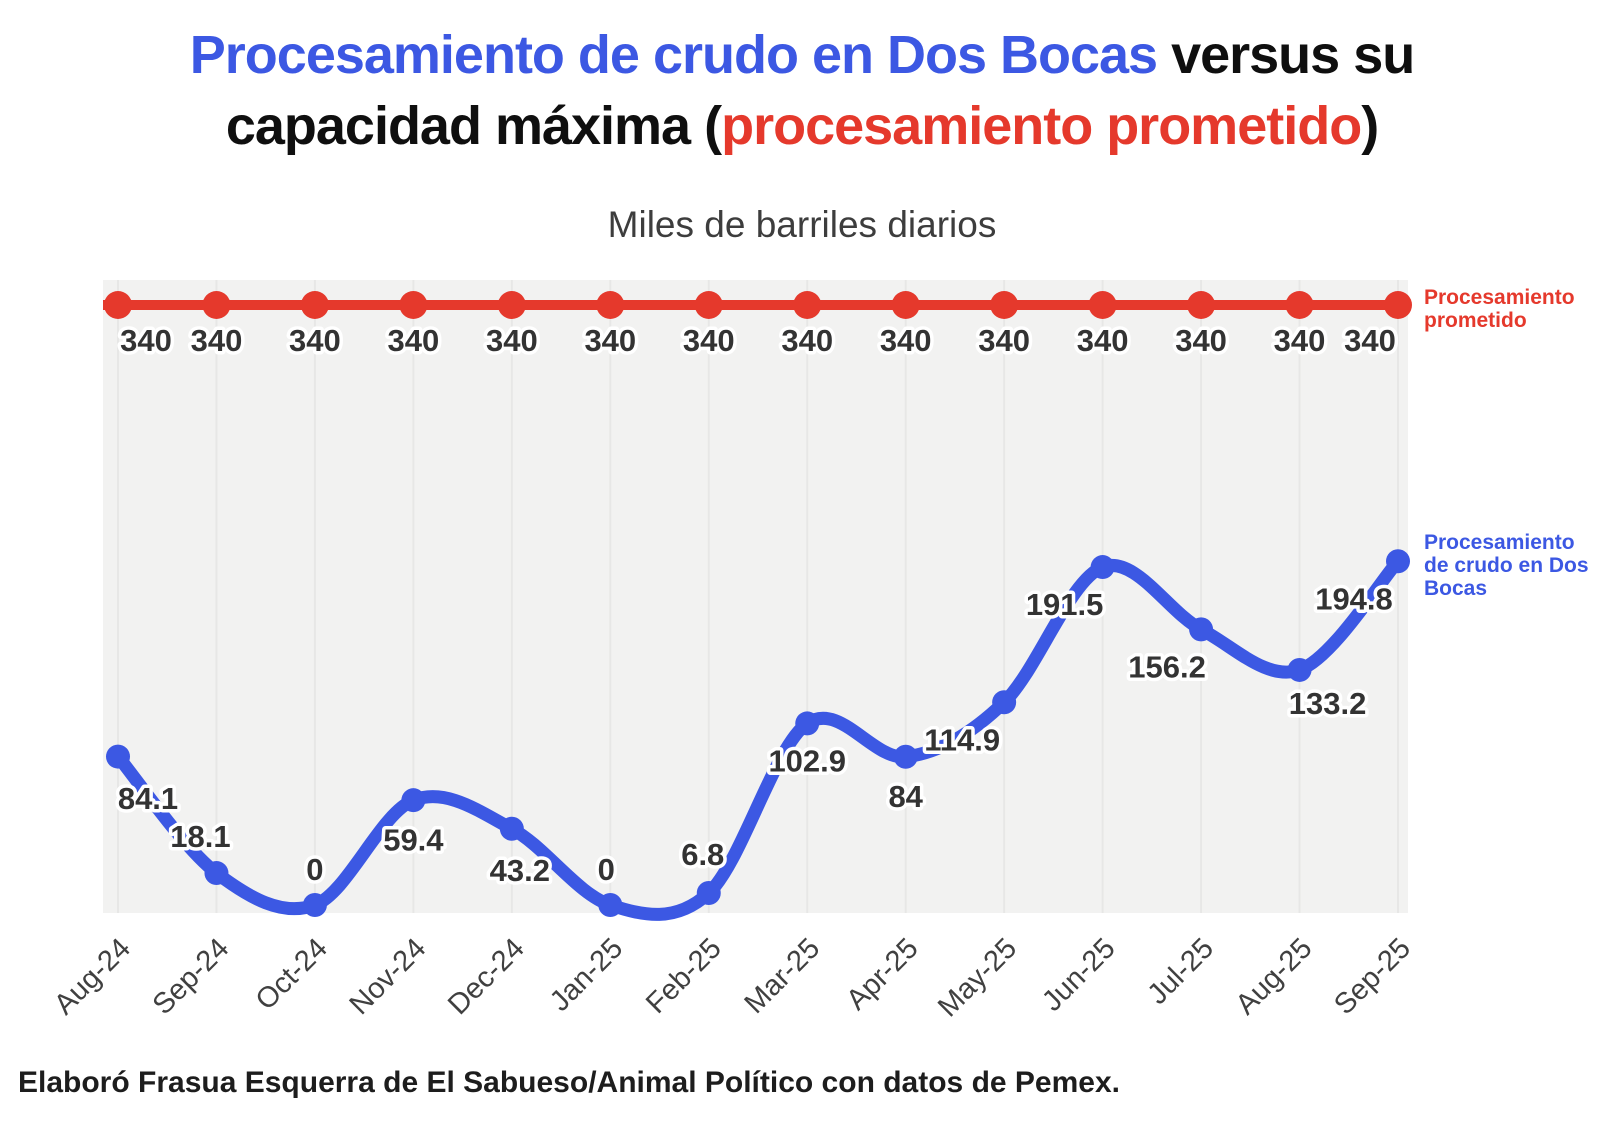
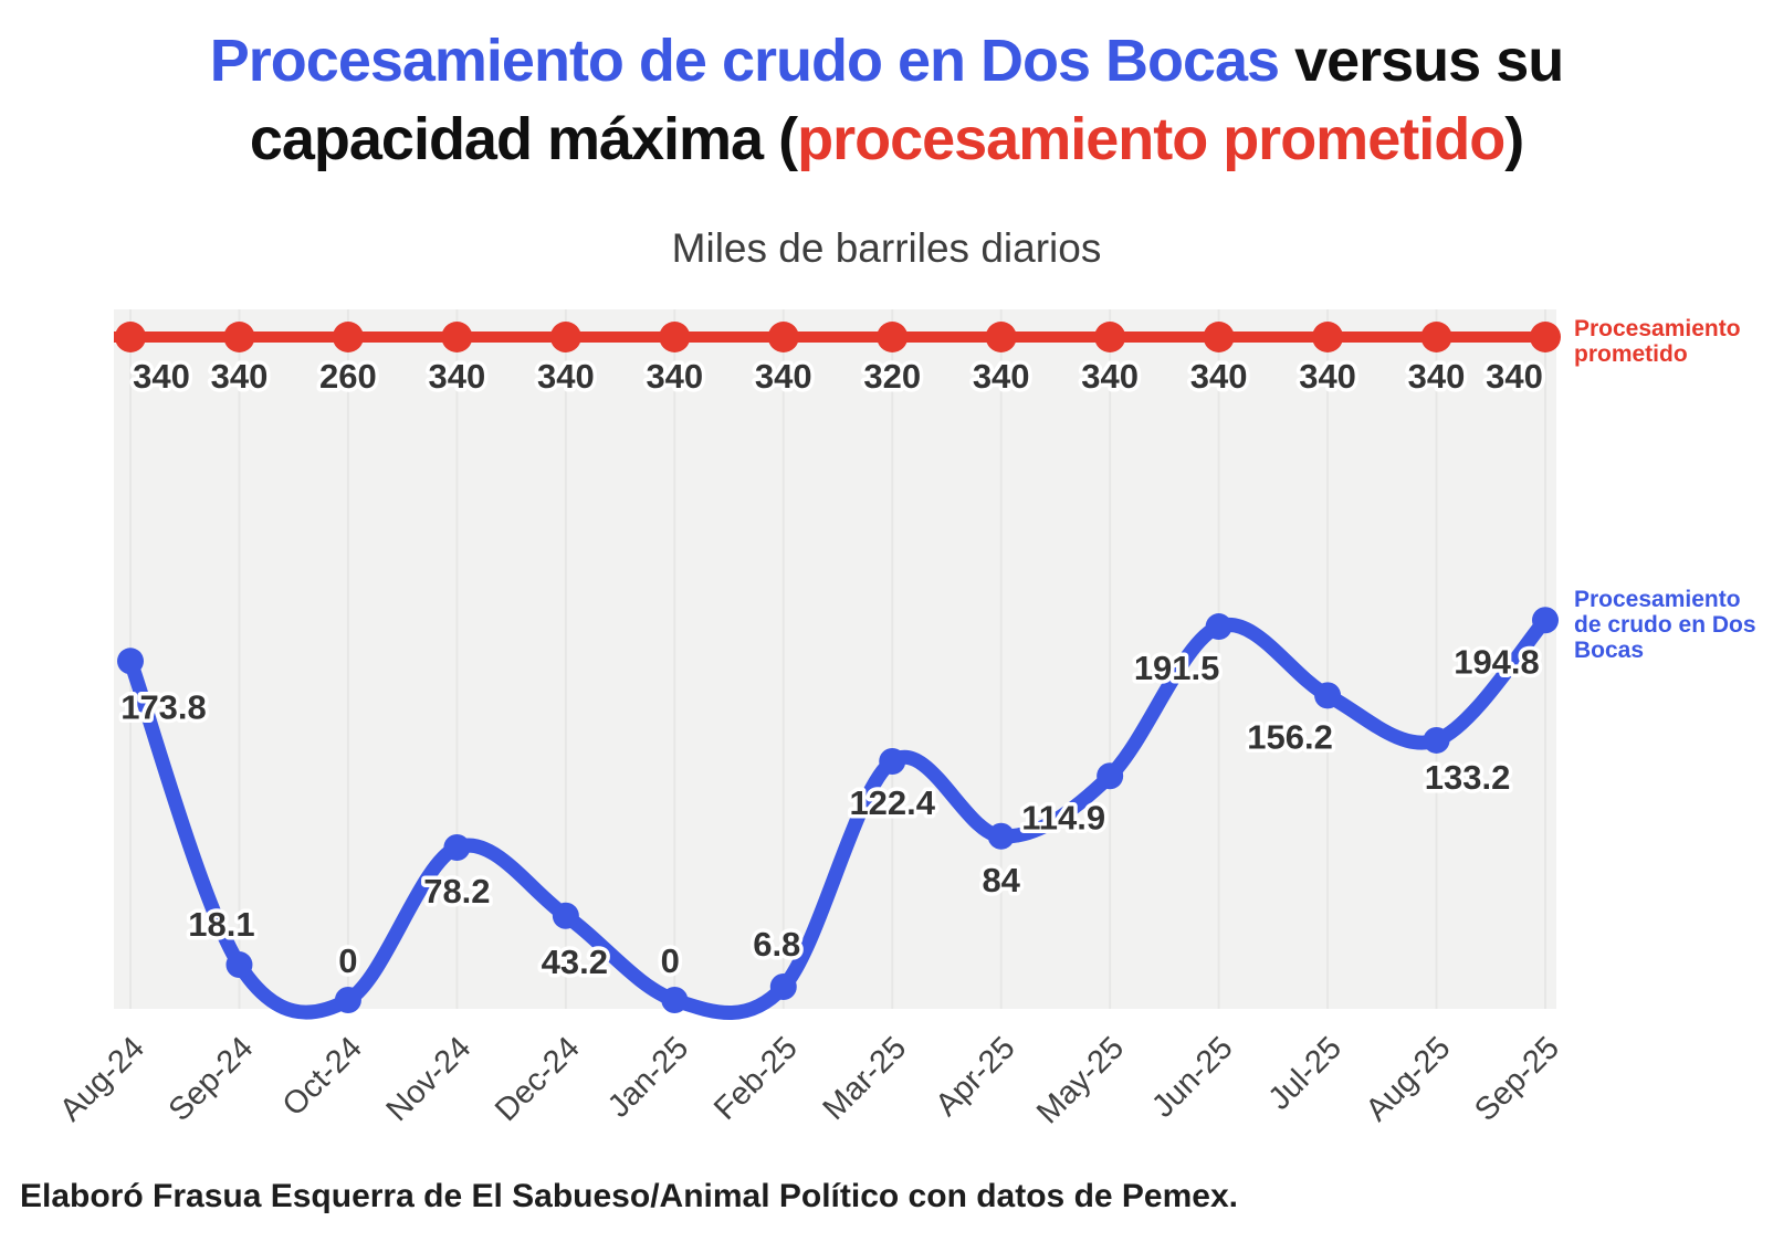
Procesamiento de crudo en Dos Bocas/Aug-24: 84.1 -> 173.8
Procesamiento prometido/Oct-24: 340 -> 260
Procesamiento de crudo en Dos Bocas/Nov-24: 59.4 -> 78.2
Procesamiento prometido/Mar-25: 340 -> 320
Procesamiento de crudo en Dos Bocas/Mar-25: 102.9 -> 122.4
